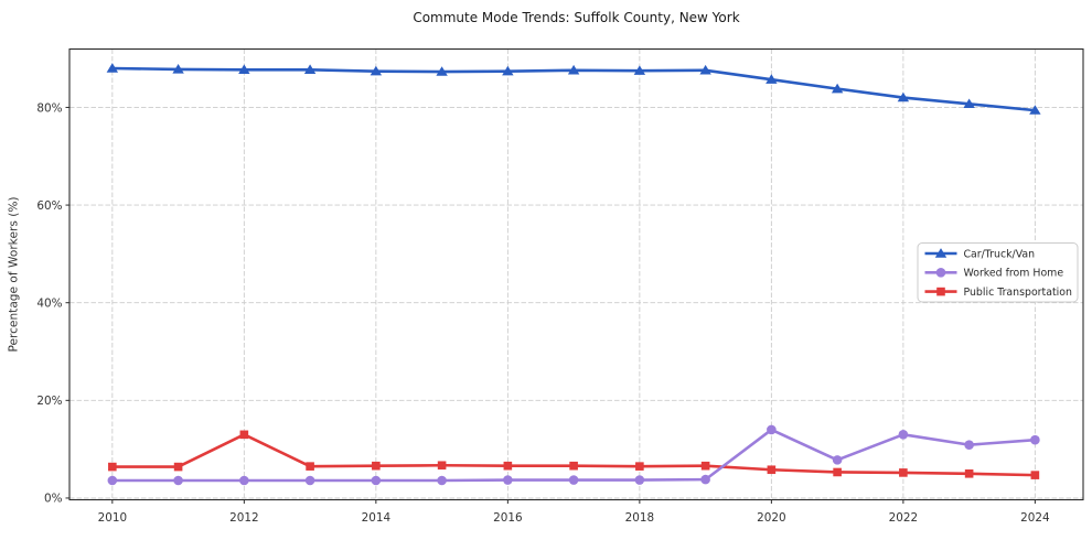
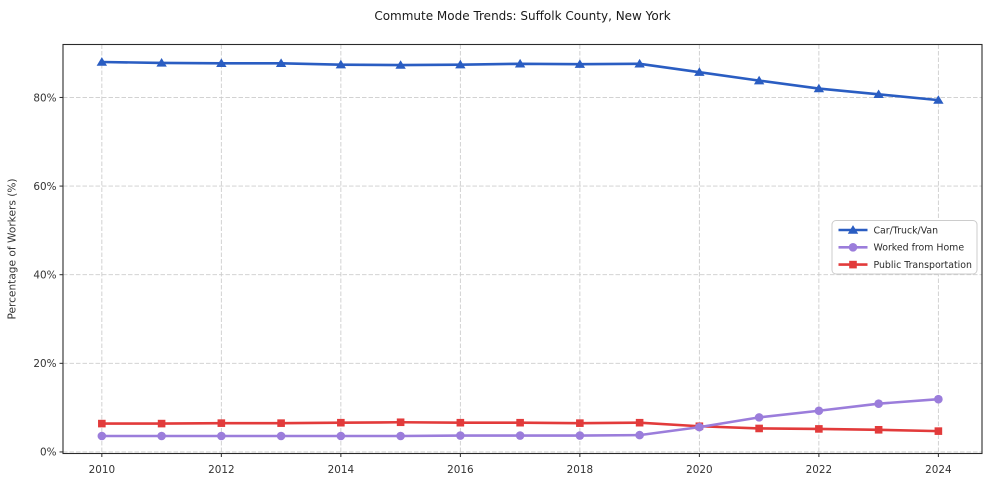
Public Transportation/2012: 13% -> 6%
Worked from Home/2020: 14% -> 6%
Worked from Home/2022: 13% -> 9%
